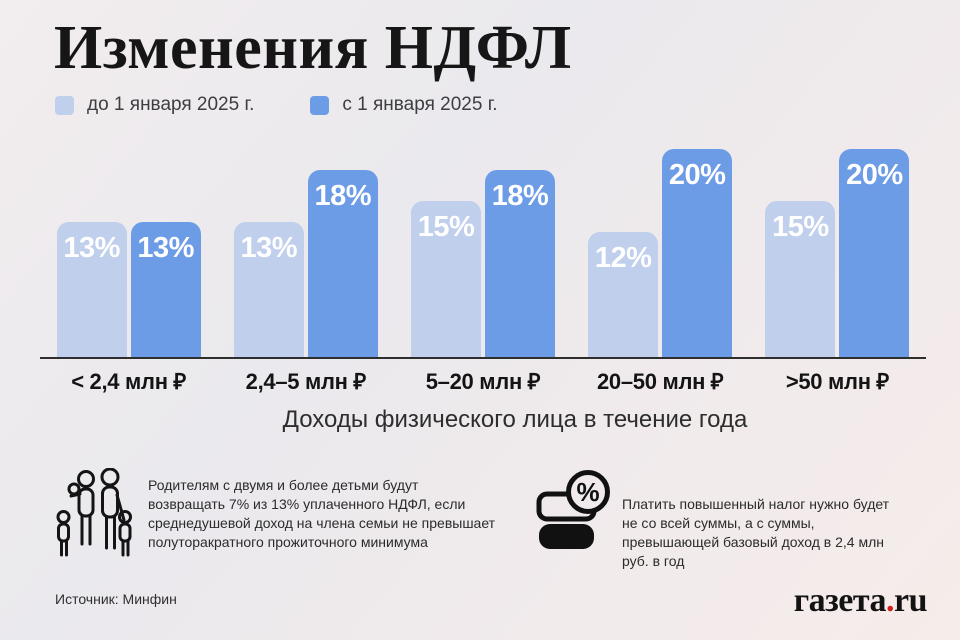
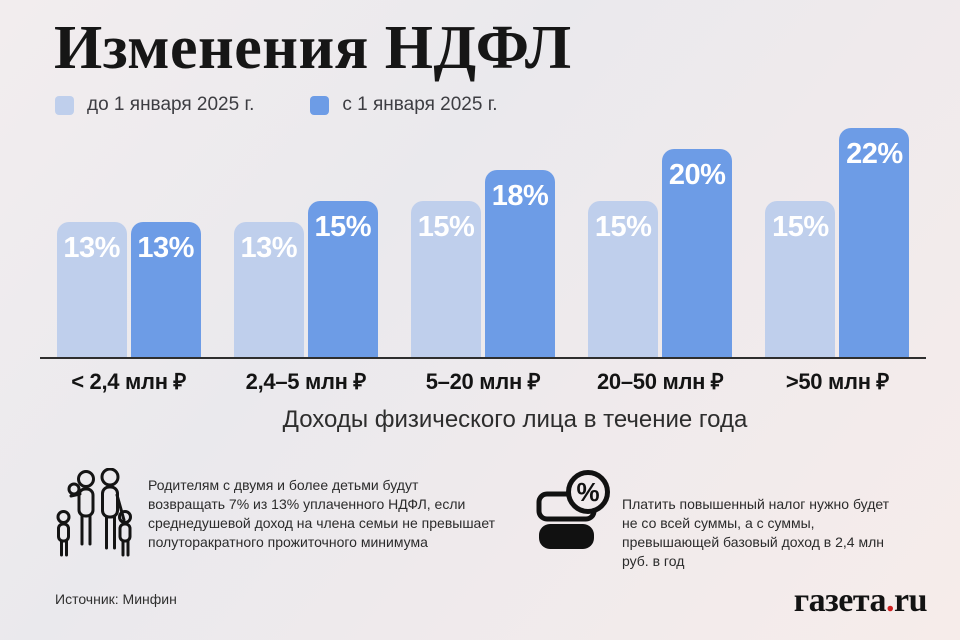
с 1 января 2025 г./2,4–5 млн ₽: 18% -> 15%
до 1 января 2025 г./20–50 млн ₽: 12% -> 15%
с 1 января 2025 г./>50 млн ₽: 20% -> 22%
